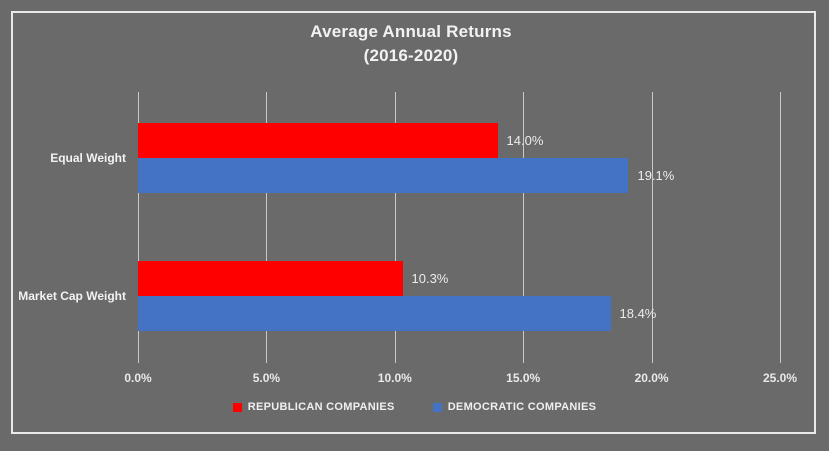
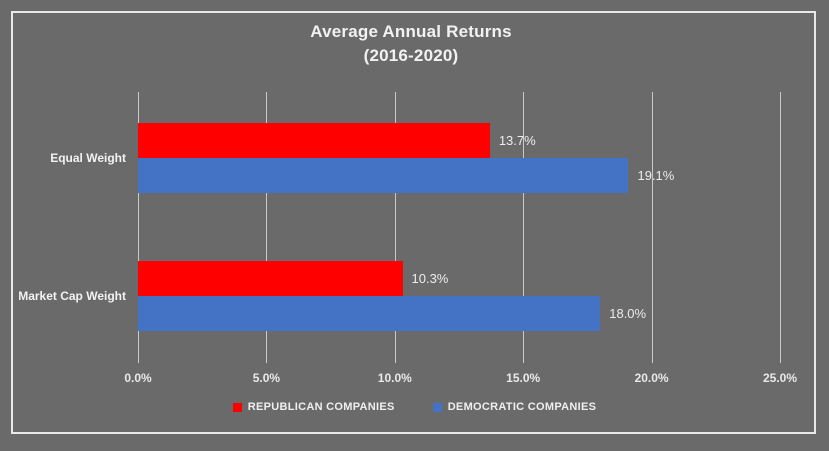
REPUBLICAN COMPANIES/Equal Weight: 14.0% -> 13.7%
DEMOCRATIC COMPANIES/Market Cap Weight: 18.4% -> 18.0%
